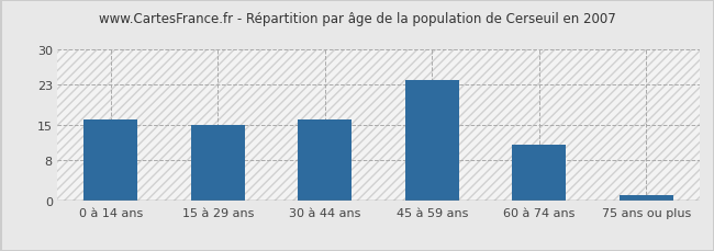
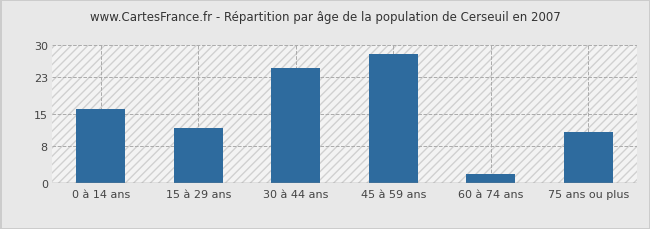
15 à 29 ans: 15 -> 12
30 à 44 ans: 16 -> 25
45 à 59 ans: 24 -> 28
60 à 74 ans: 11 -> 2
75 ans ou plus: 1 -> 11
